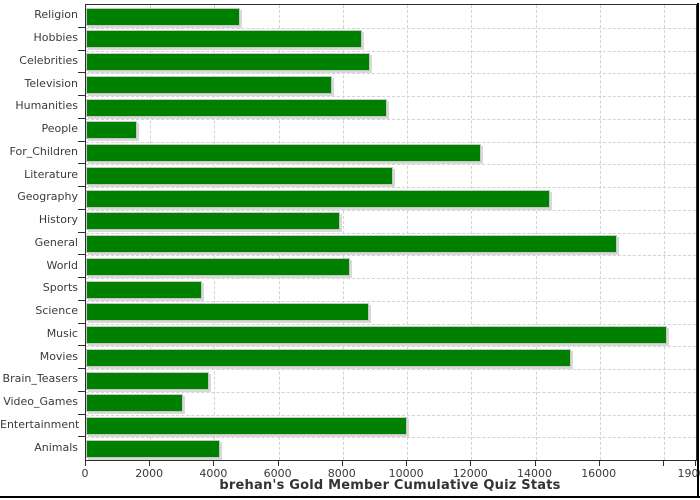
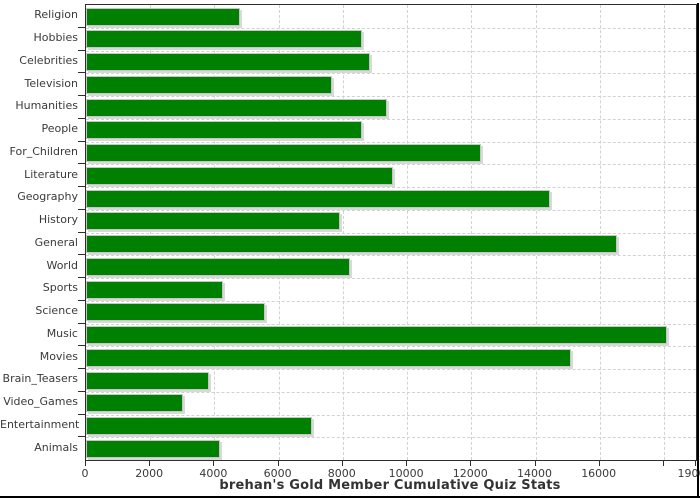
People: 1600 -> 8600
Sports: 3600 -> 4300
Science: 8800 -> 5600
Entertainment: 10000 -> 7000
